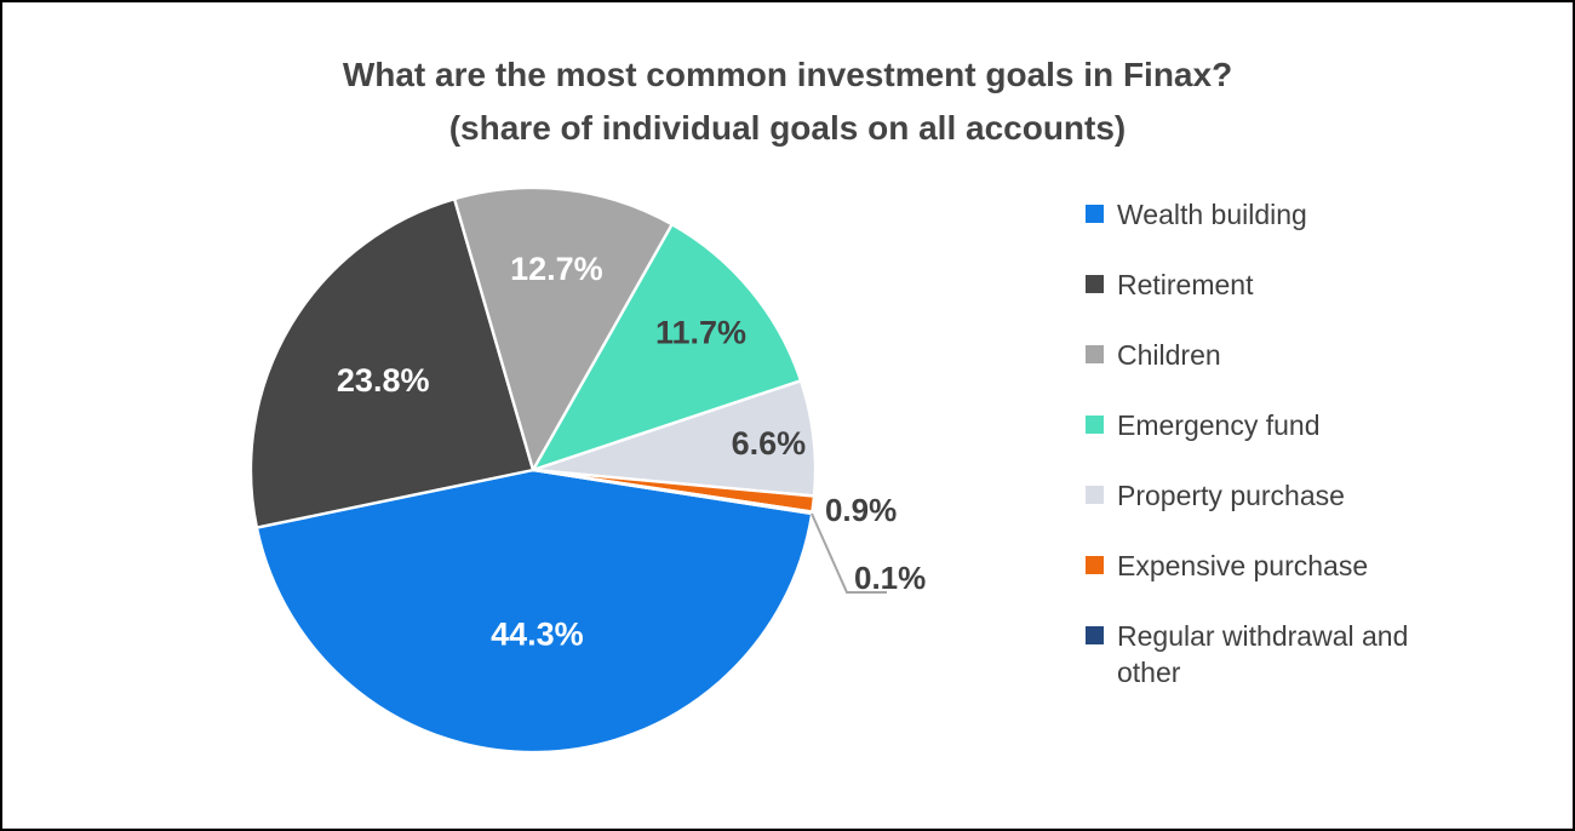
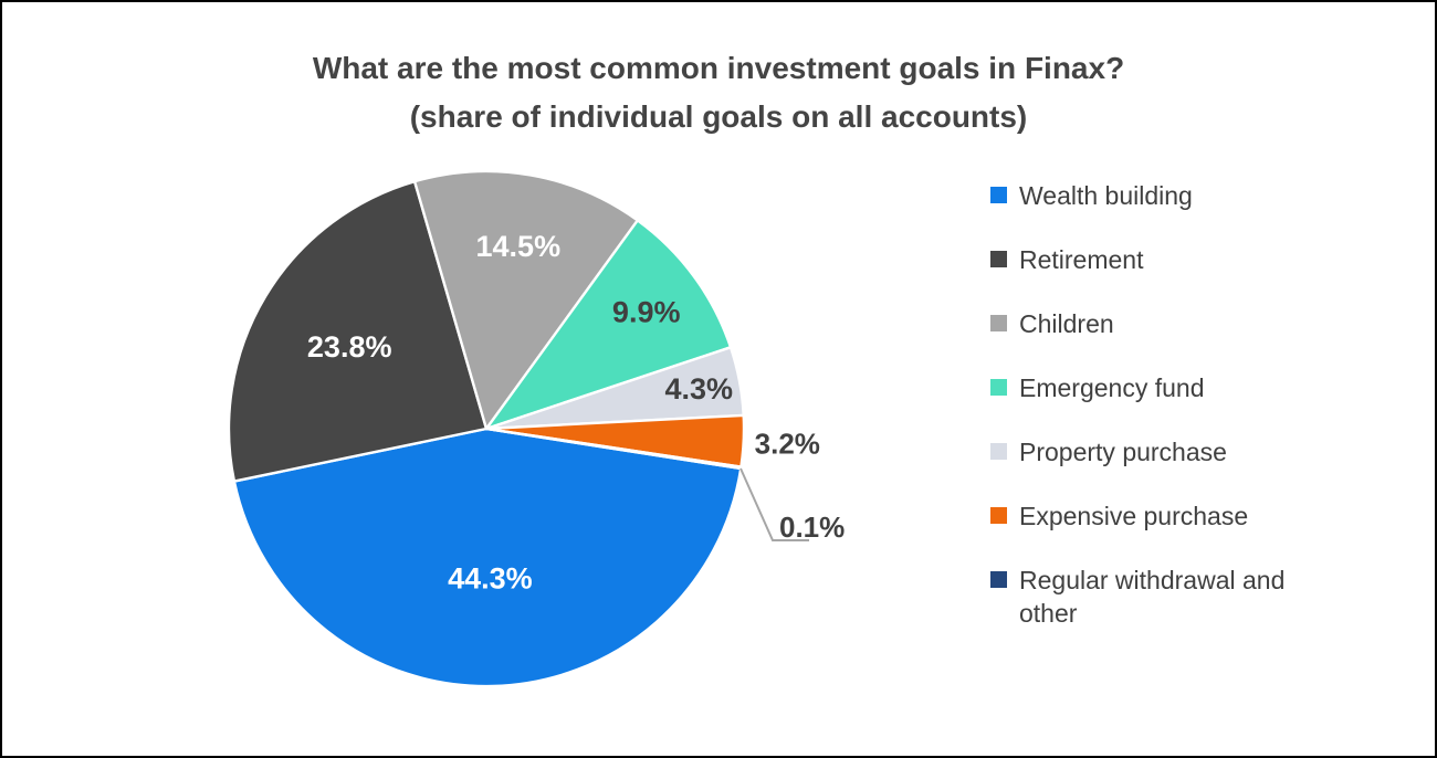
Children: 12.7% -> 14.5%
Emergency fund: 11.7% -> 9.9%
Property purchase: 6.6% -> 4.3%
Expensive purchase: 0.9% -> 3.2%
